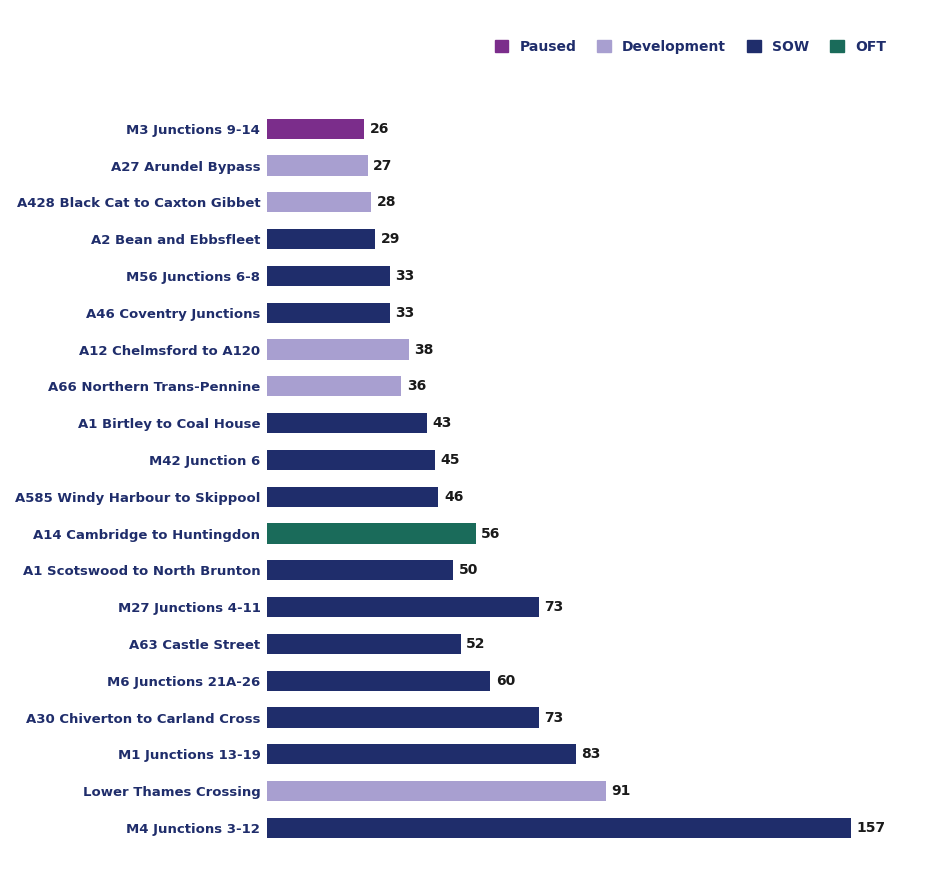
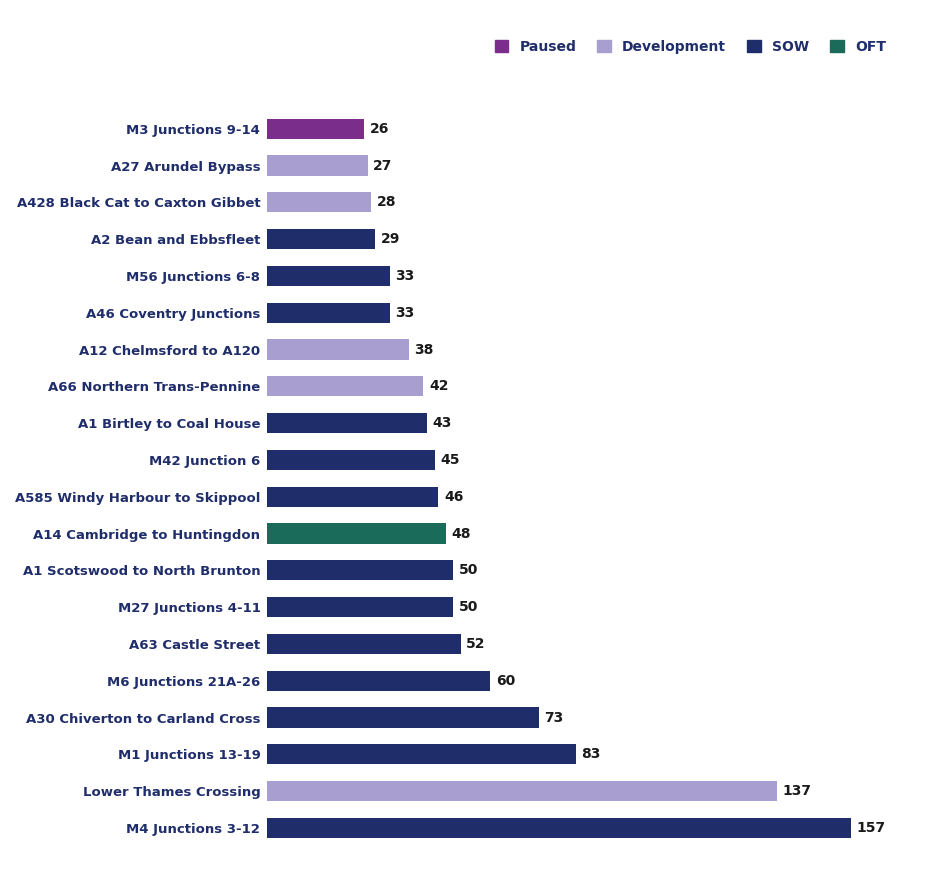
A66 Northern Trans-Pennine: 36 -> 42
A14 Cambridge to Huntingdon: 56 -> 48
M27 Junctions 4-11: 73 -> 50
Lower Thames Crossing: 91 -> 137
